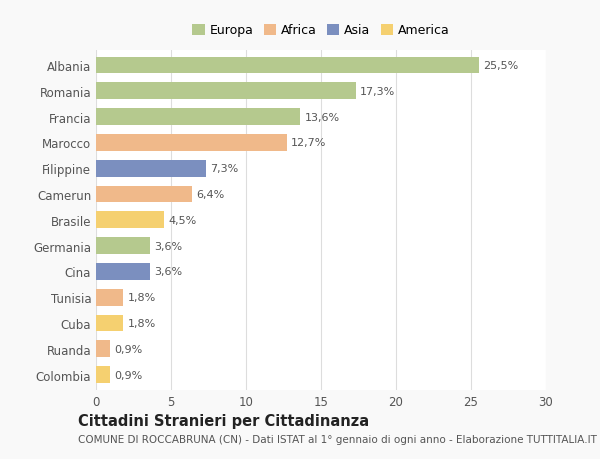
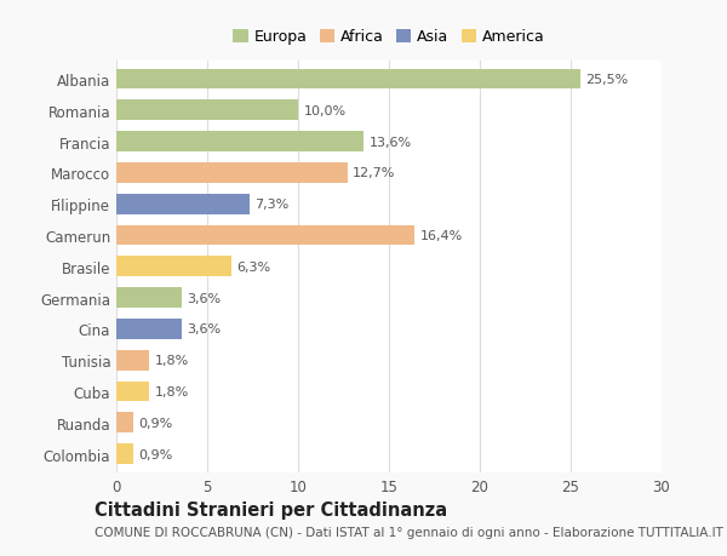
Romania: 17,3% -> 10,0%
Camerun: 6,4% -> 16,4%
Brasile: 4,5% -> 6,3%
